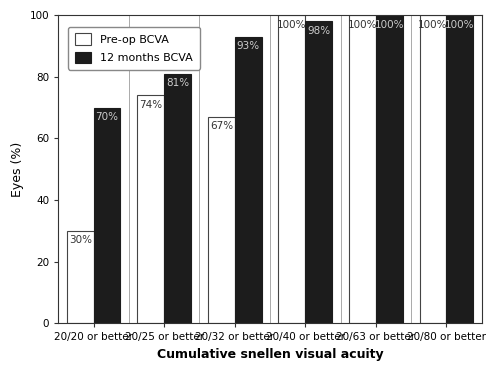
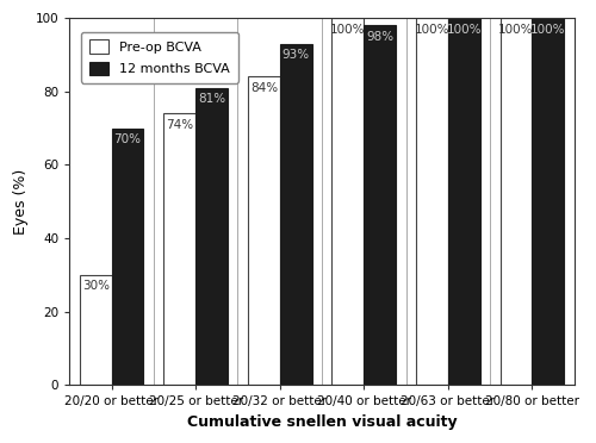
Pre-op BCVA/20/32 or better: 67% -> 84%
